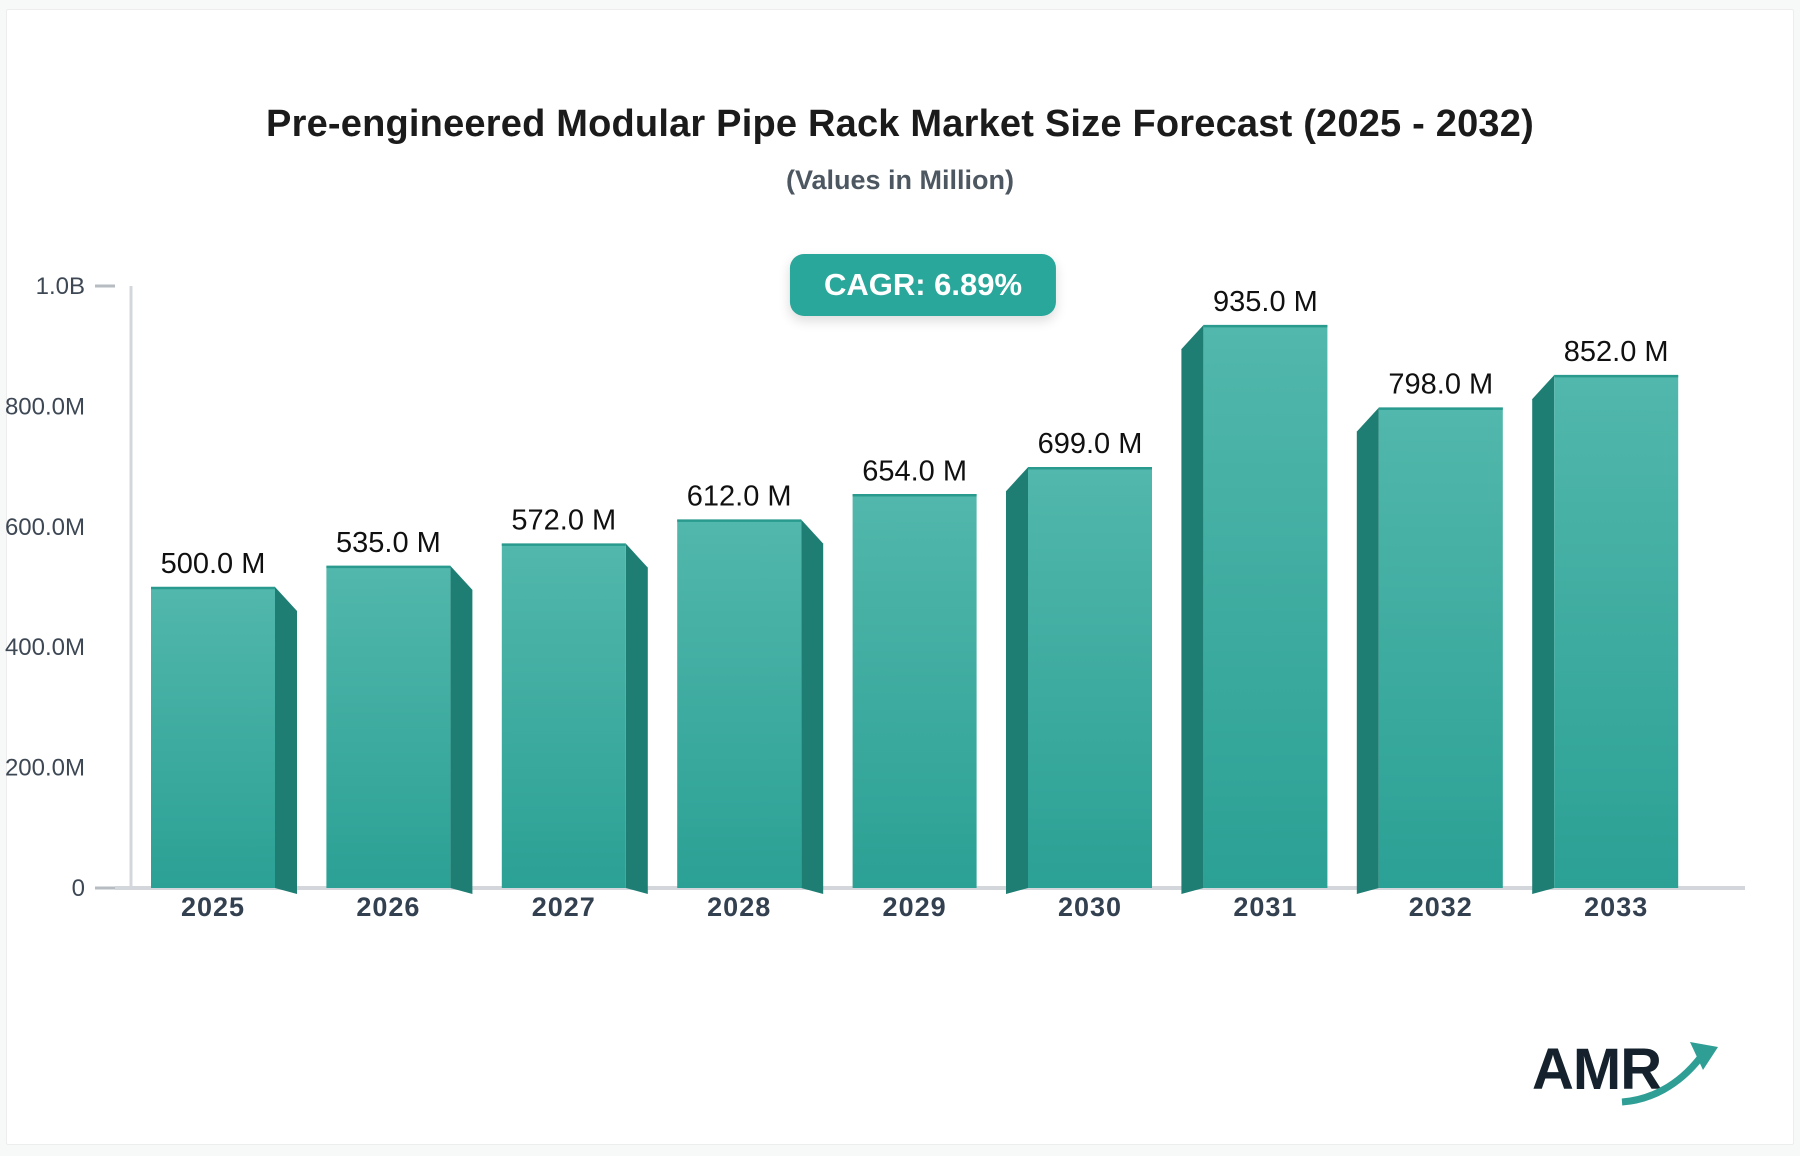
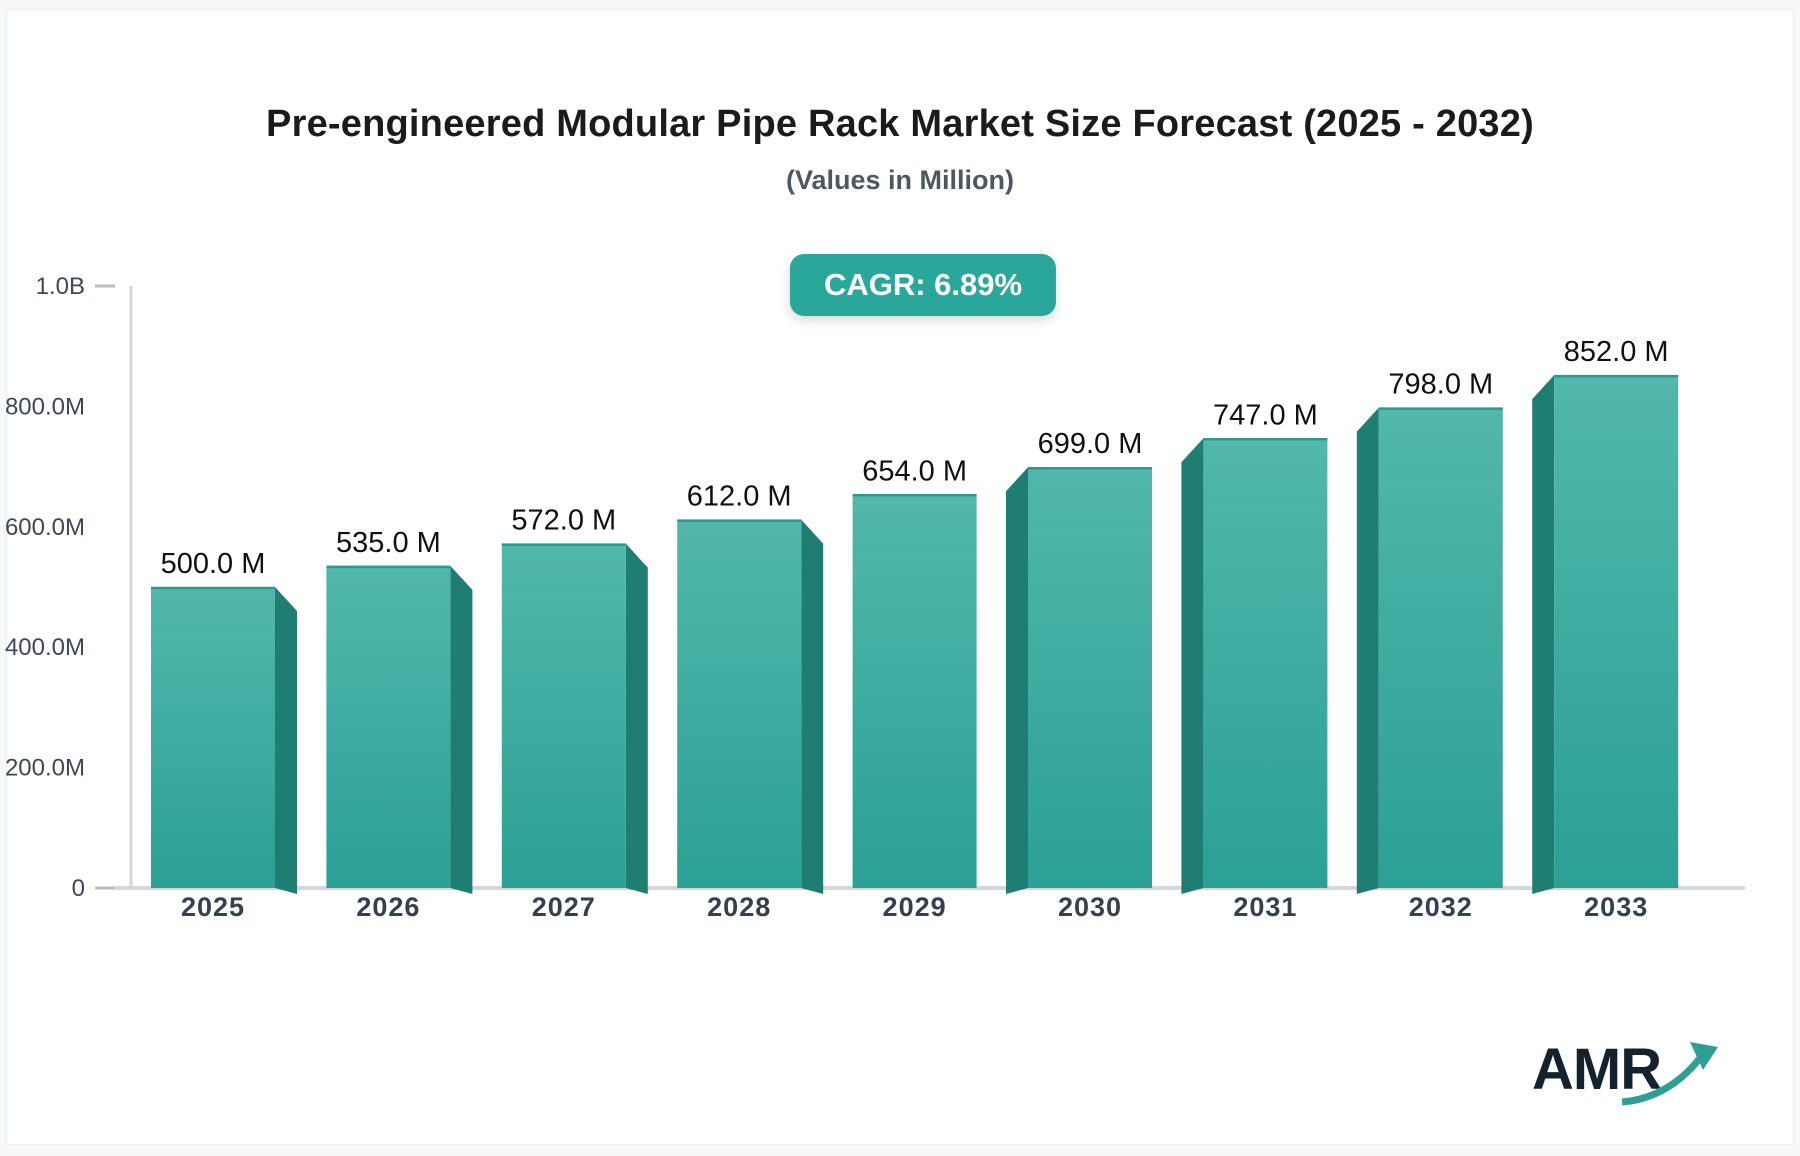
2031: 935.0 -> 747.0
